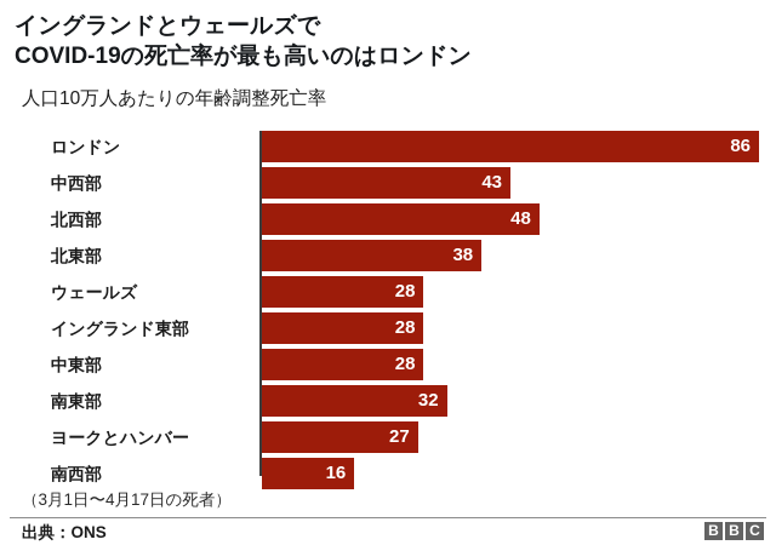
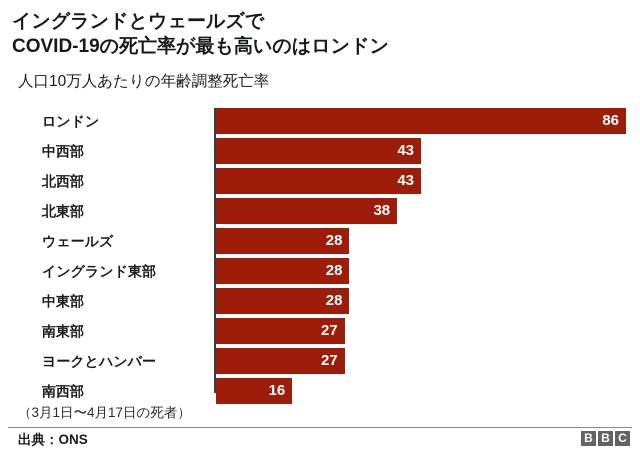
北西部: 48 -> 43
南東部: 32 -> 27
